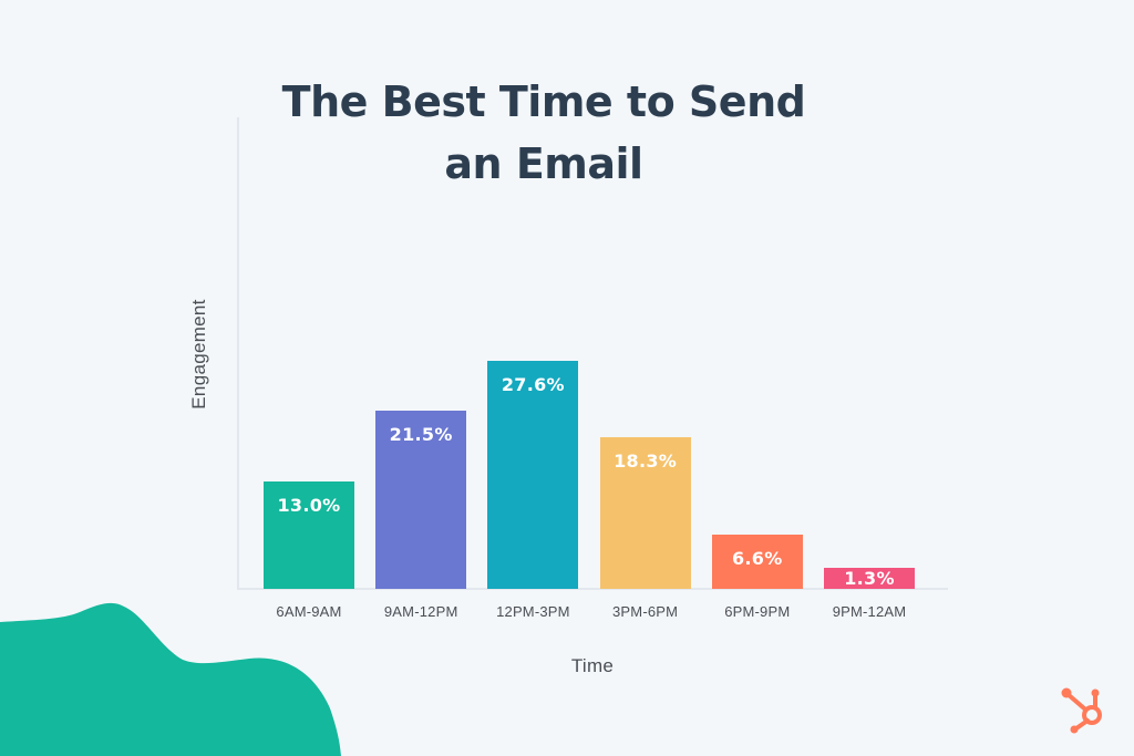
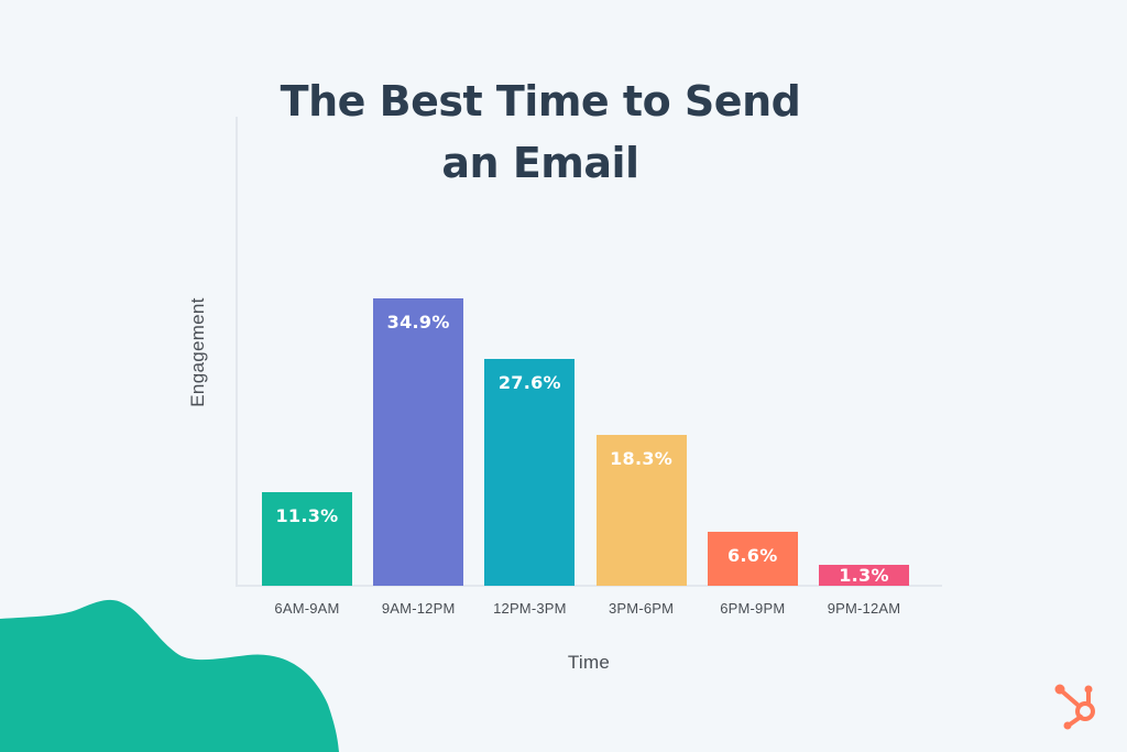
6AM-9AM: 13.0% -> 11.3%
9AM-12PM: 21.5% -> 34.9%
